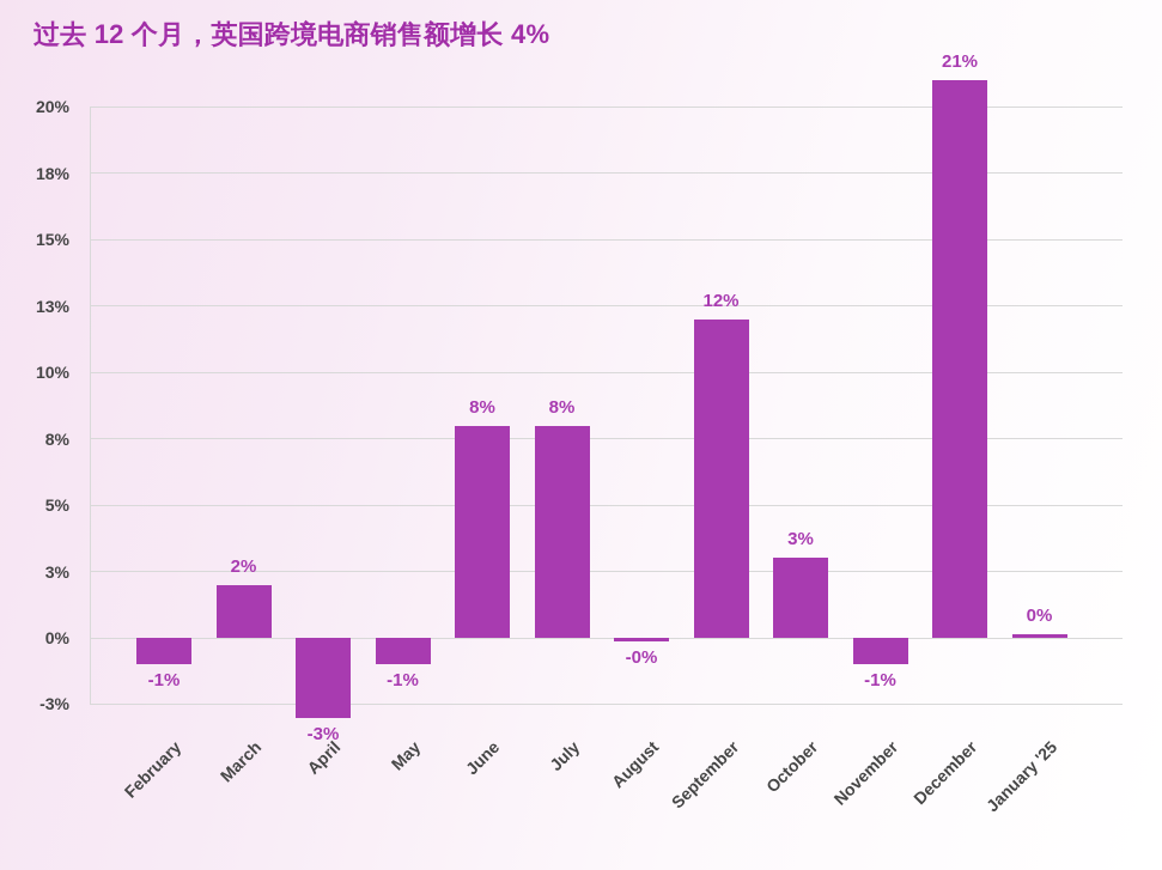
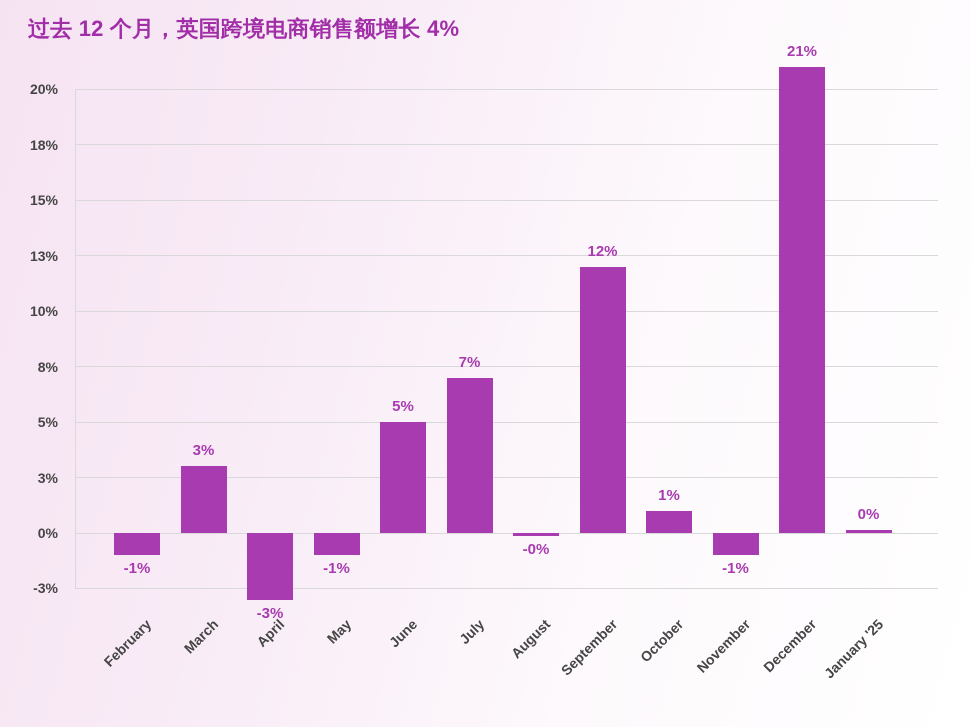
March: 2% -> 3%
June: 8% -> 5%
July: 8% -> 7%
October: 3% -> 1%
